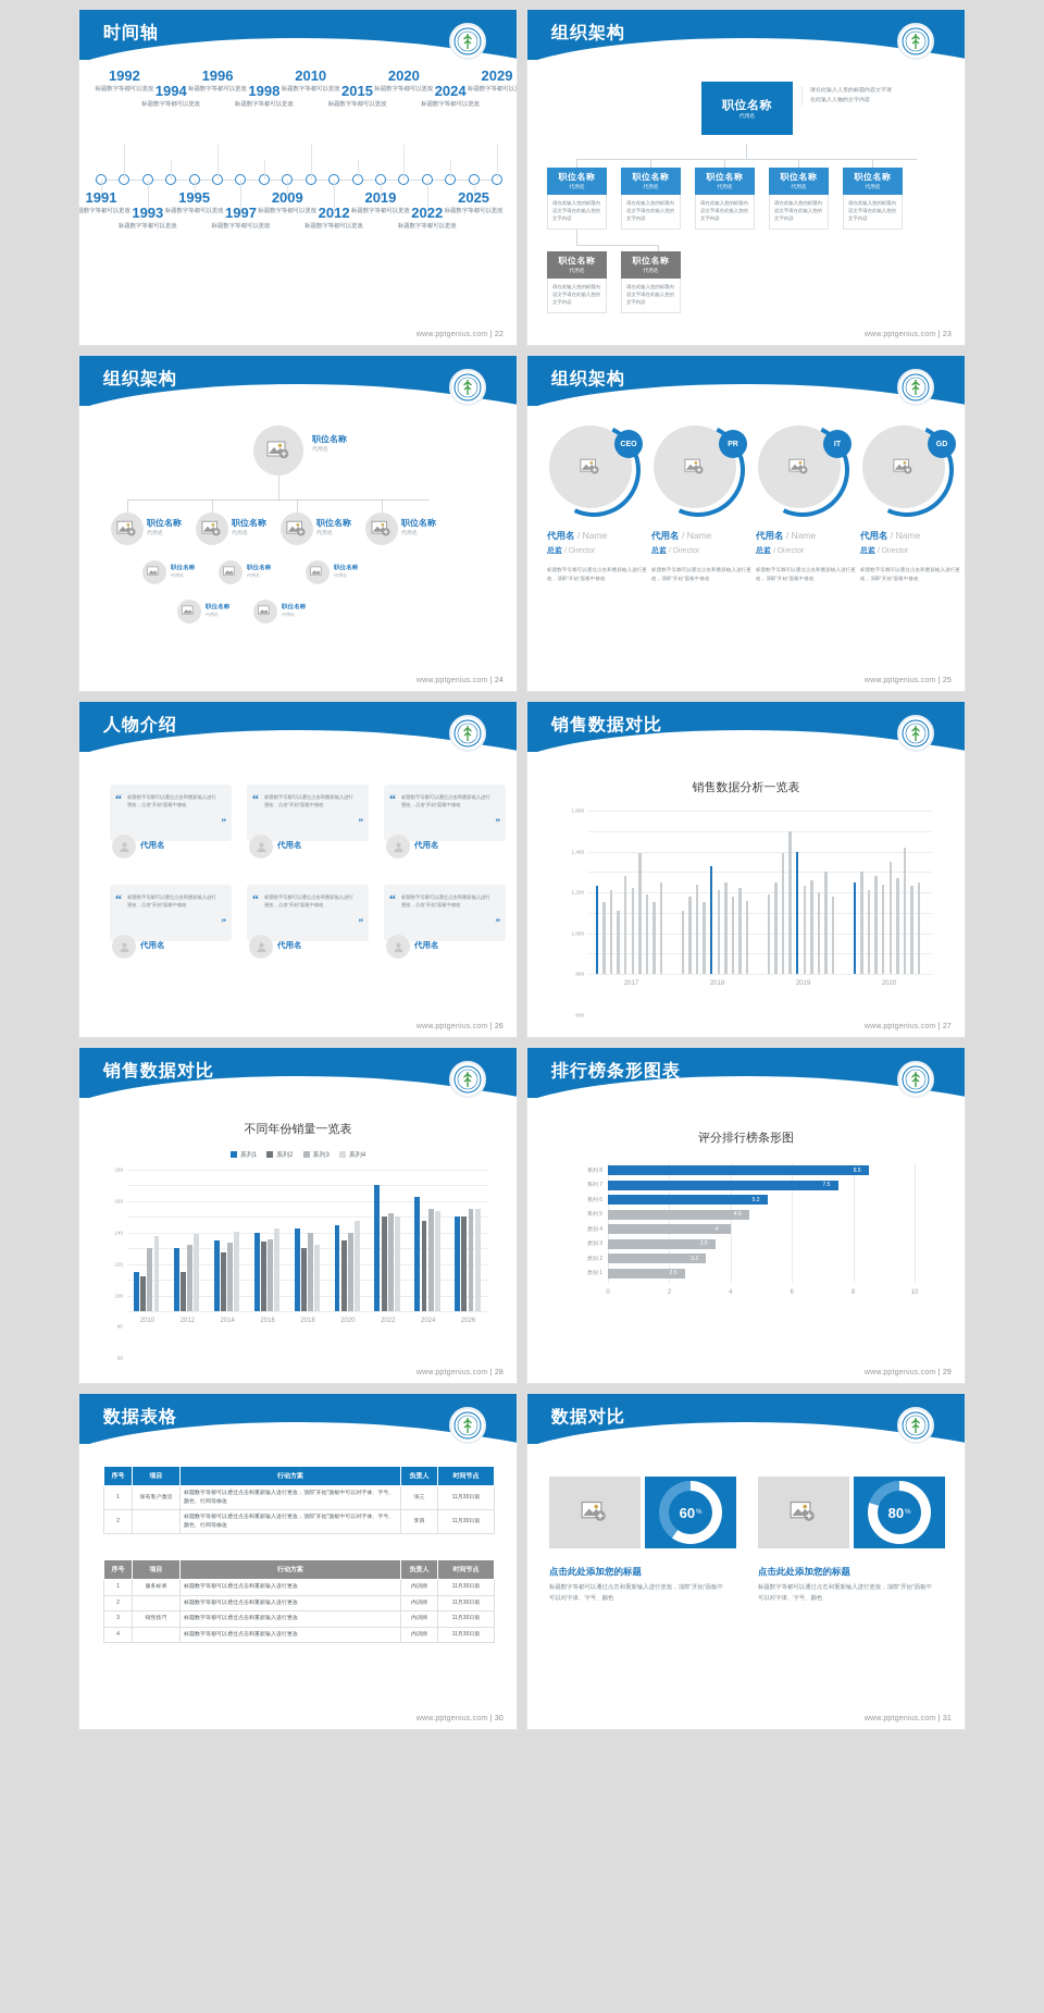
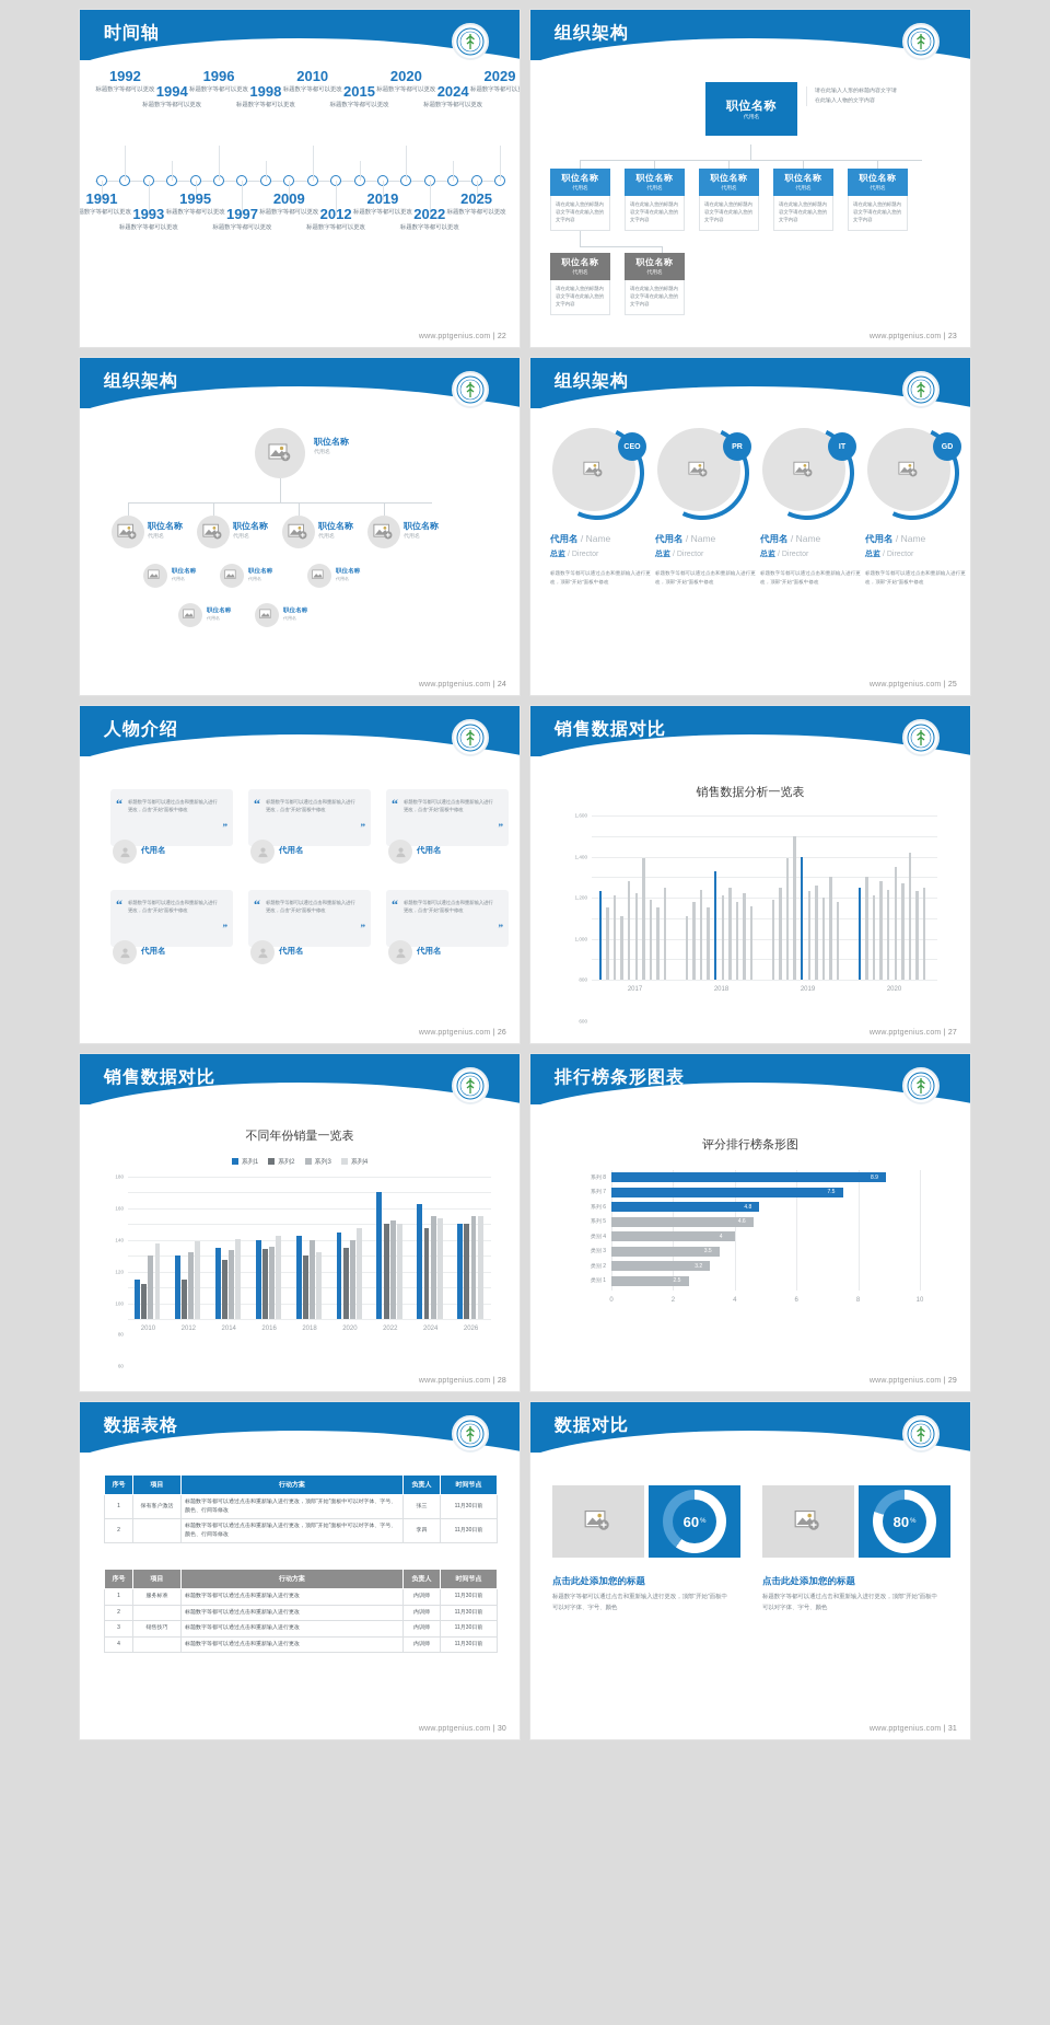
评分排行榜条形图/系列 8: 8.5 -> 8.9
评分排行榜条形图/系列 6: 5.2 -> 4.8
